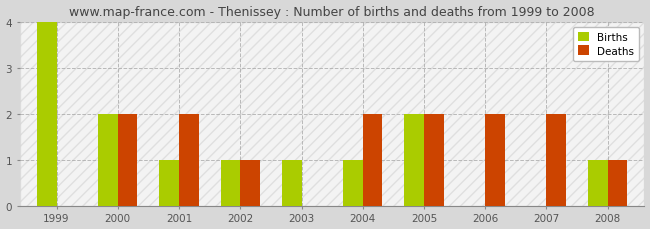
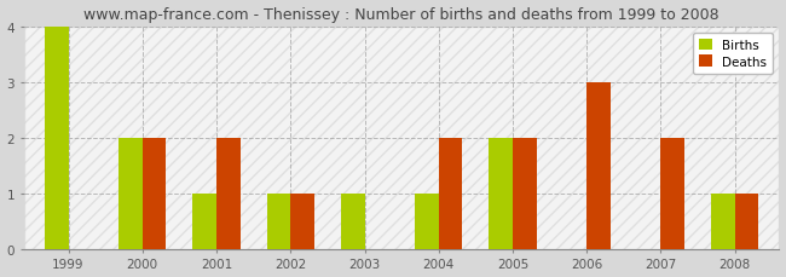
Deaths/2006: 2 -> 3
